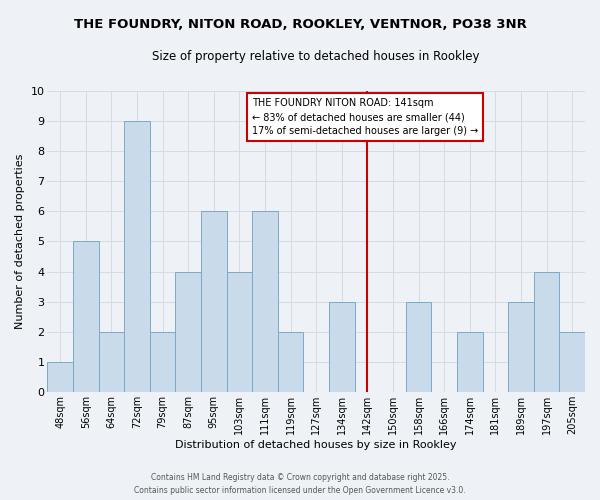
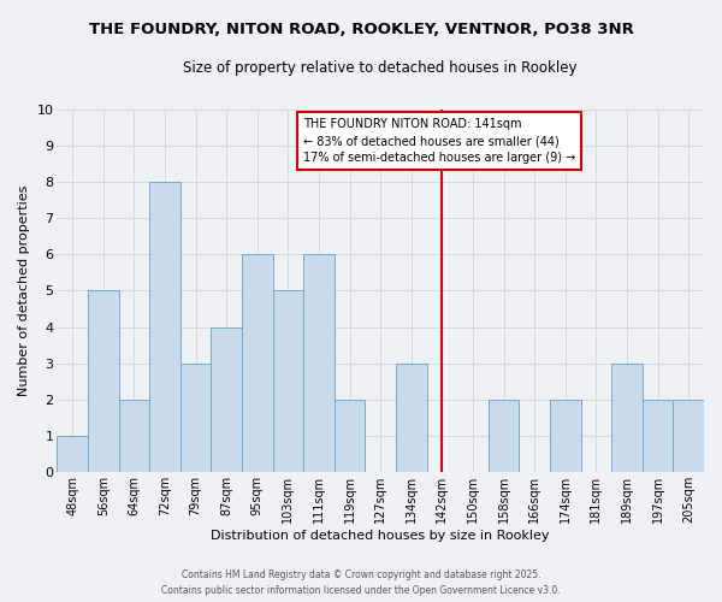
72sqm: 9 -> 8
79sqm: 2 -> 3
103sqm: 4 -> 5
158sqm: 3 -> 2
197sqm: 4 -> 2
